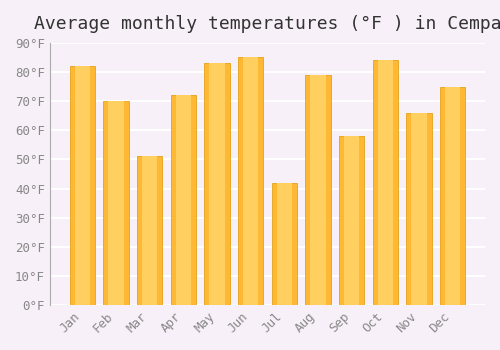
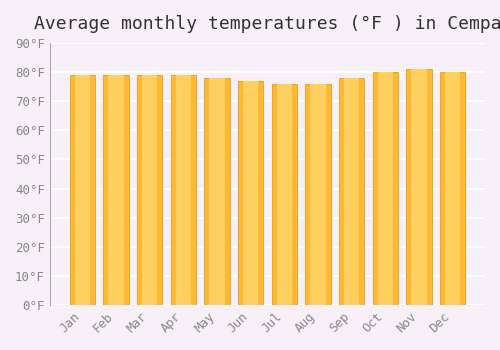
Jan: 82°F -> 79°F
Feb: 70°F -> 79°F
Mar: 51°F -> 79°F
Apr: 72°F -> 79°F
May: 83°F -> 78°F
Jun: 85°F -> 77°F
Jul: 42°F -> 76°F
Aug: 79°F -> 76°F
Sep: 58°F -> 78°F
Oct: 84°F -> 80°F
Nov: 66°F -> 81°F
Dec: 75°F -> 80°F
